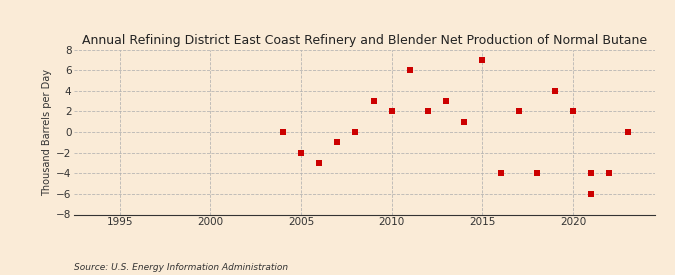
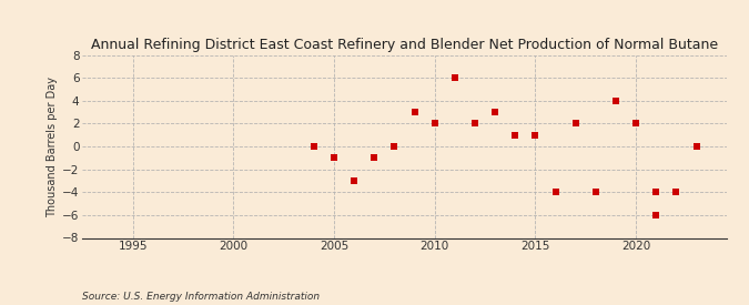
2005: -2 -> -1
2015: 7 -> 1
